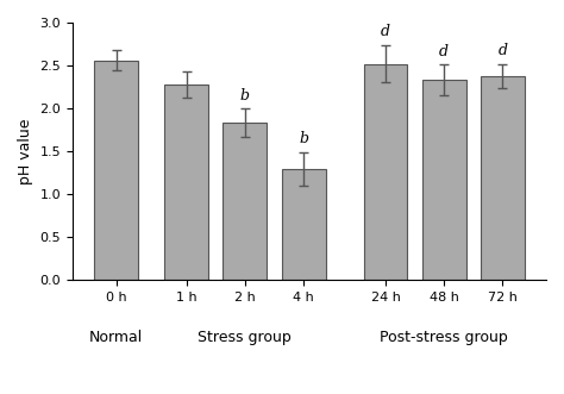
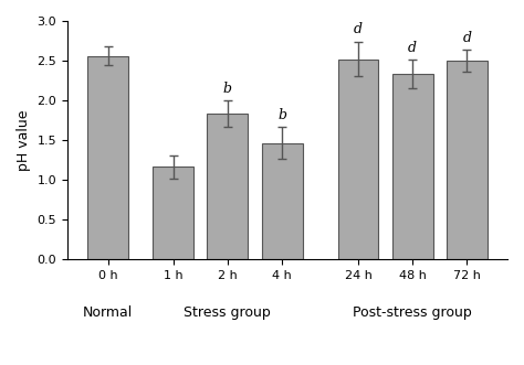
1 h: 2.28 -> 1.16
4 h: 1.29 -> 1.46
72 h: 2.38 -> 2.50
